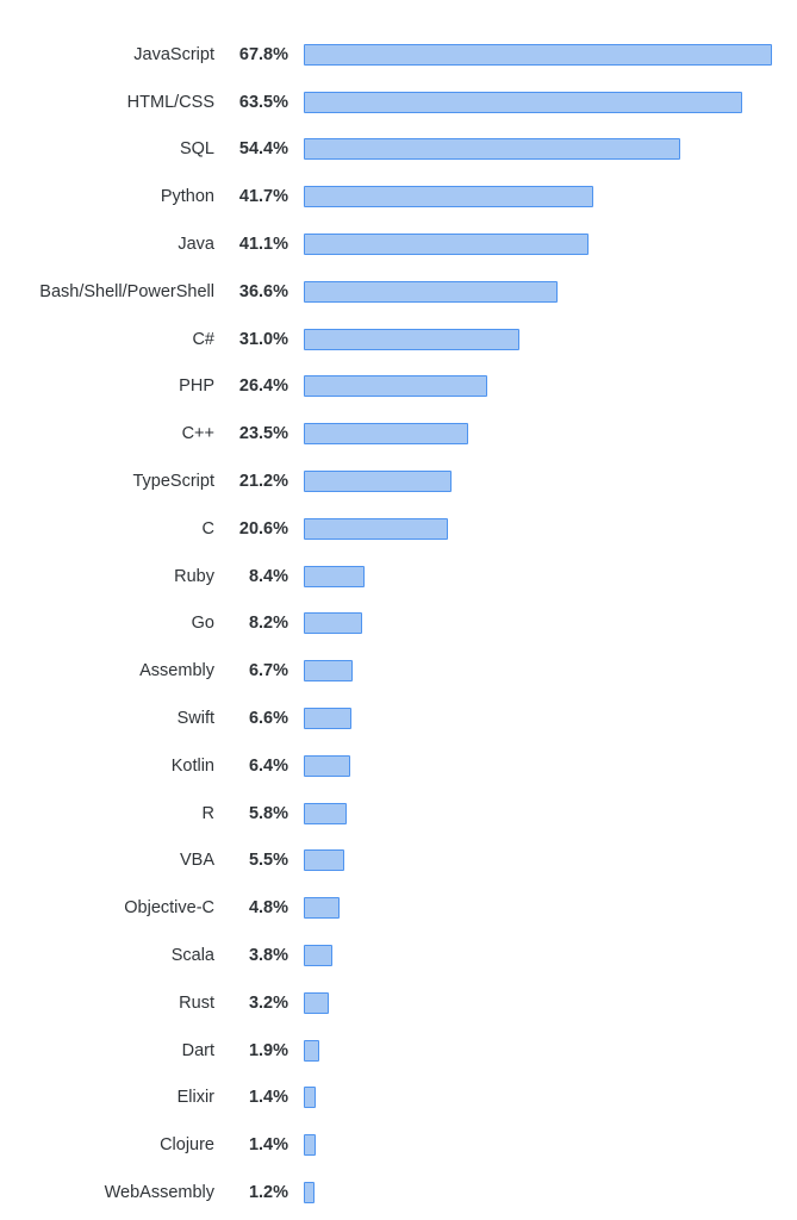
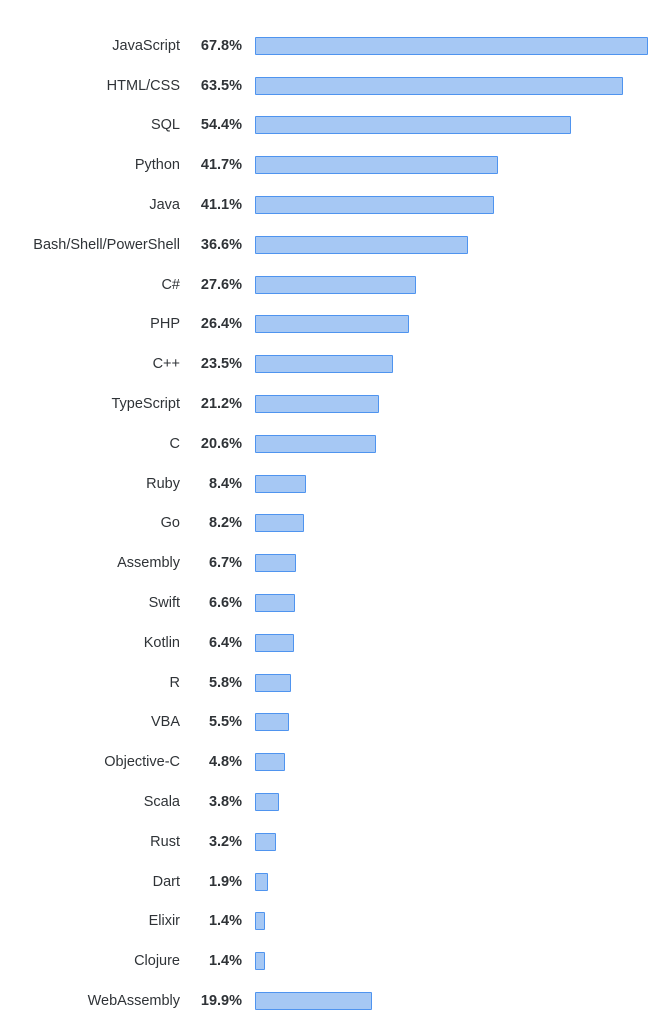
C#: 31.0% -> 27.6%
WebAssembly: 1.2% -> 19.9%
